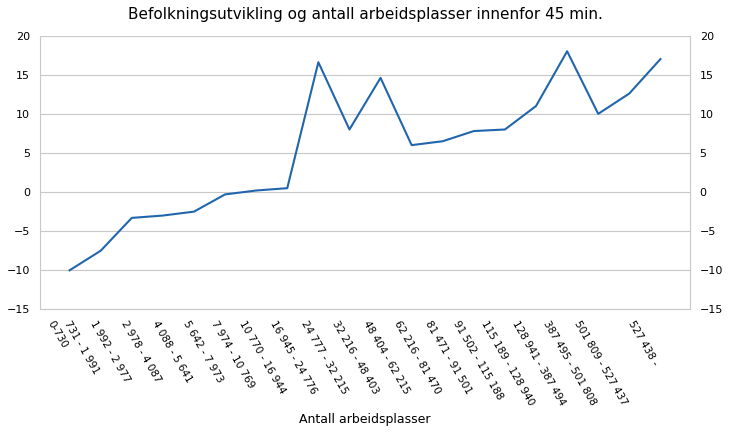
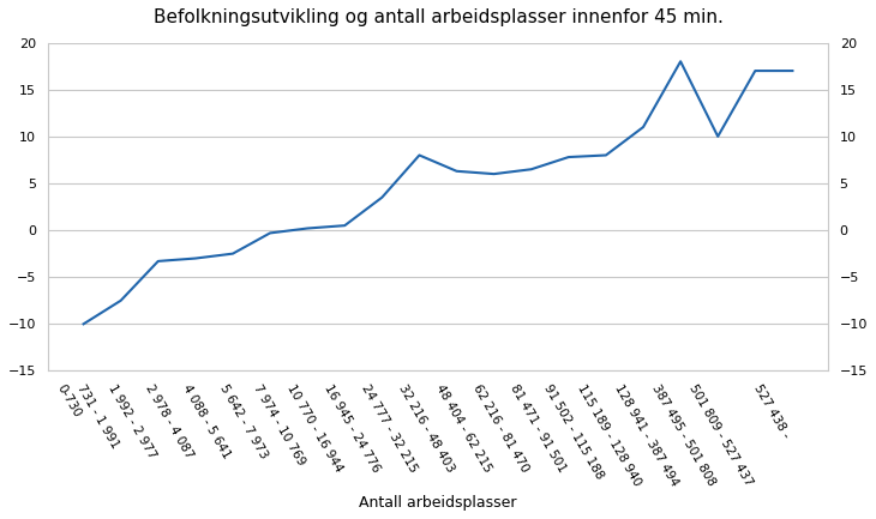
16 945 - 24 776: 16.6 -> 3.5
32 216 - 48 403: 14.6 -> 6.3
501 809 - 527 437: 12.6 -> 17.0
